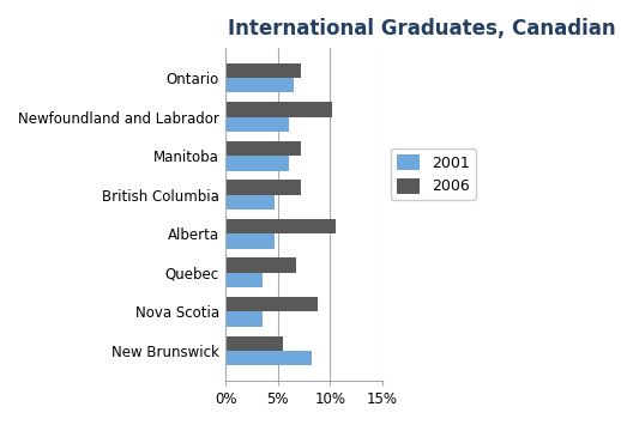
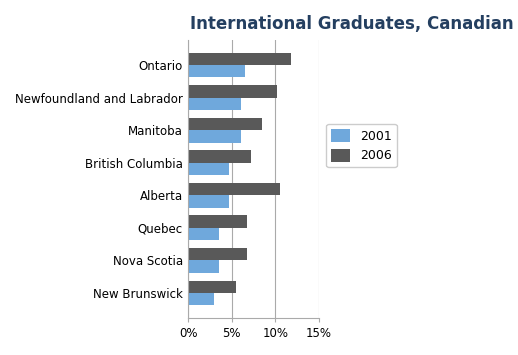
2006/Ontario: 7.2% -> 11.8%
2006/Manitoba: 7.2% -> 8.5%
2006/Nova Scotia: 8.8% -> 6.8%
2001/New Brunswick: 8.2% -> 3.0%
